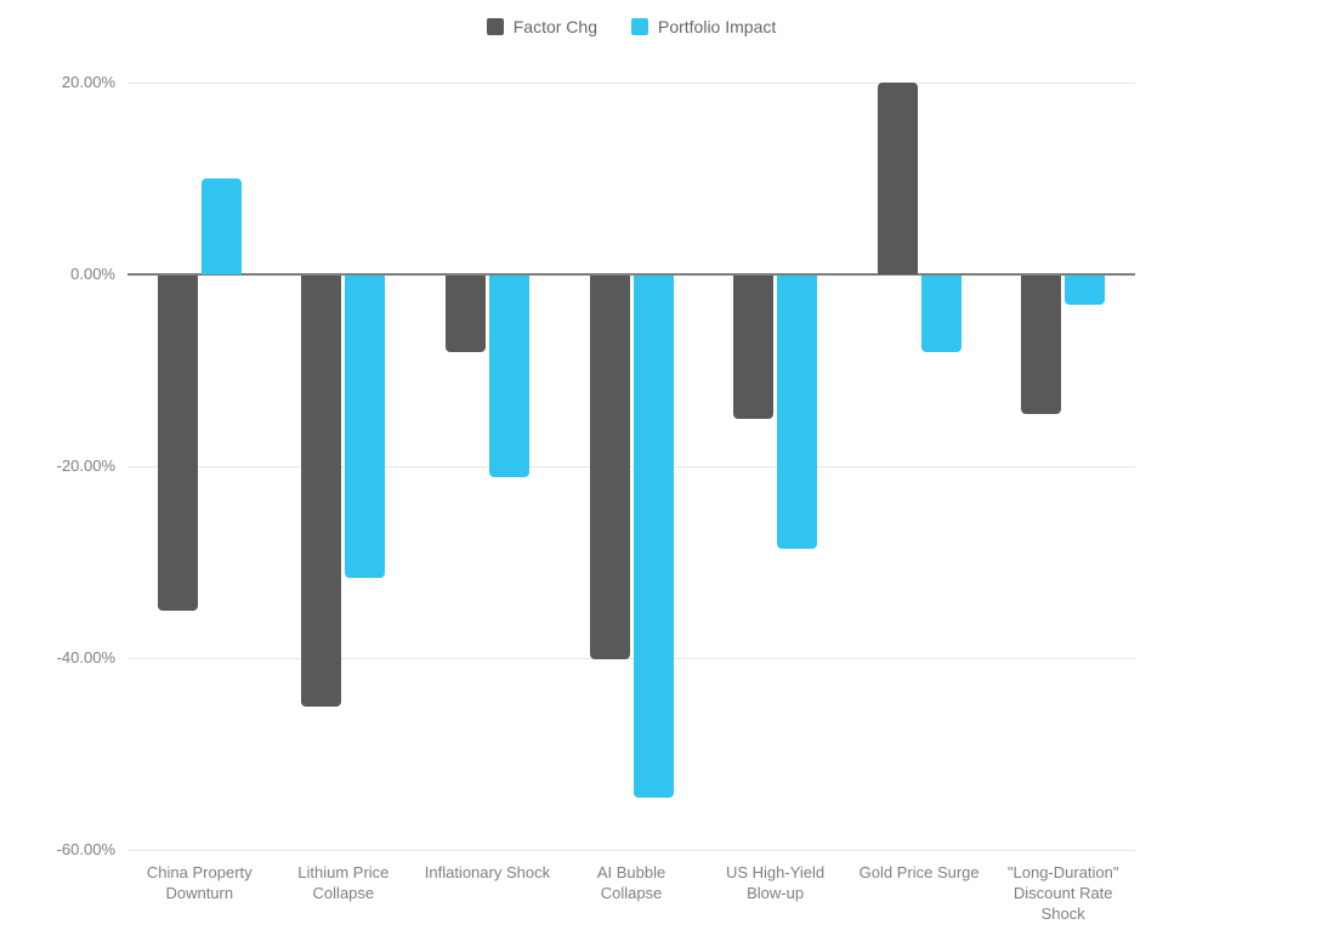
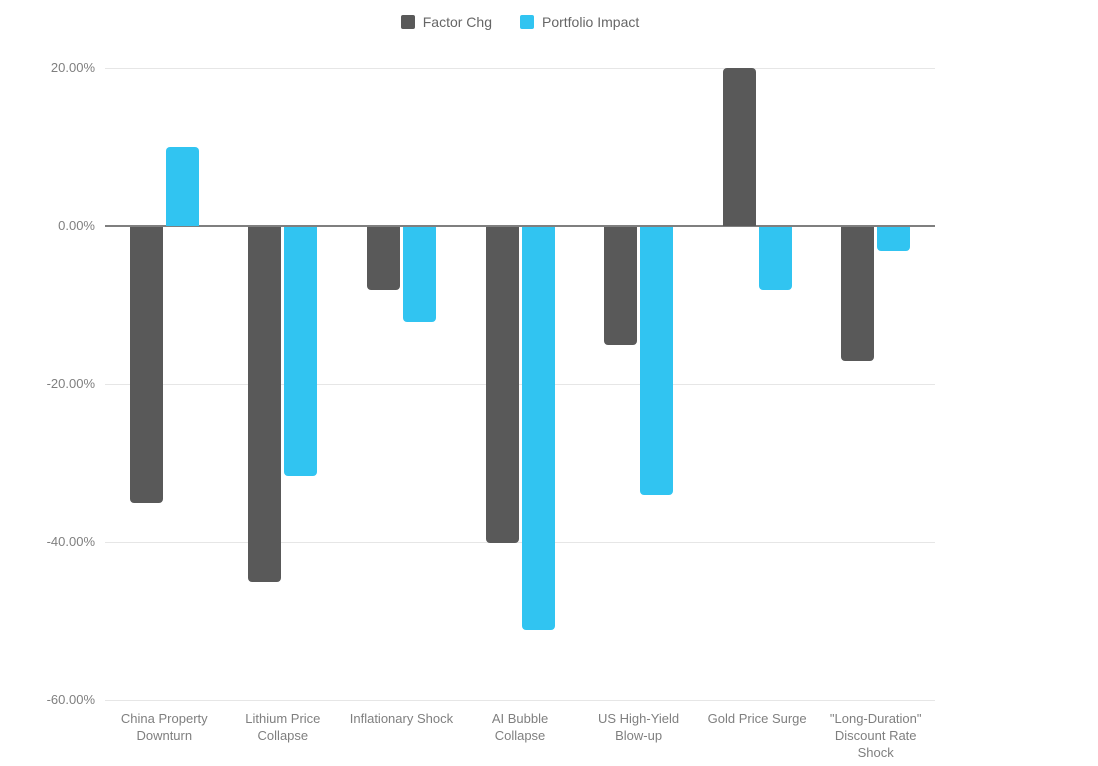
Portfolio Impact/Inflationary Shock: -21% -> -12%
Portfolio Impact/AI Bubble Collapse: -54% -> -51%
Portfolio Impact/US High-Yield Blow-up: -28% -> -34%
Factor Chg/"Long-Duration" Discount Rate Shock: -14% -> -17%
